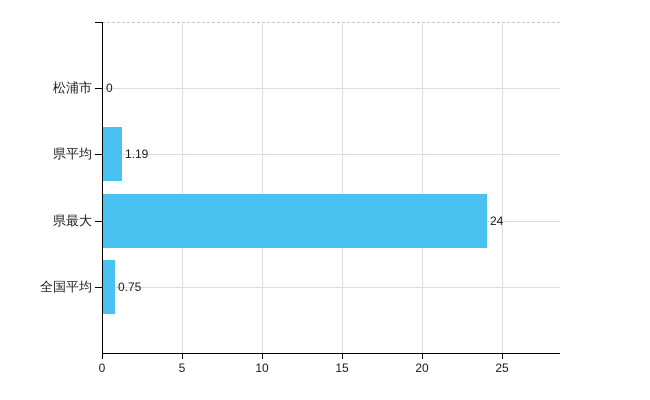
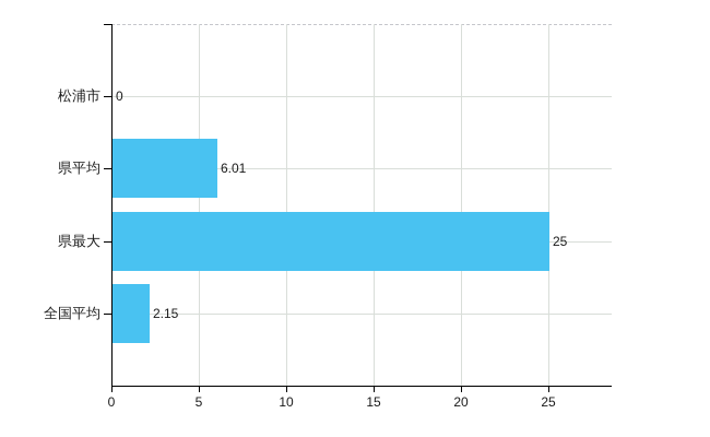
県平均: 1.19 -> 6.01
県最大: 24 -> 25
全国平均: 0.75 -> 2.15
